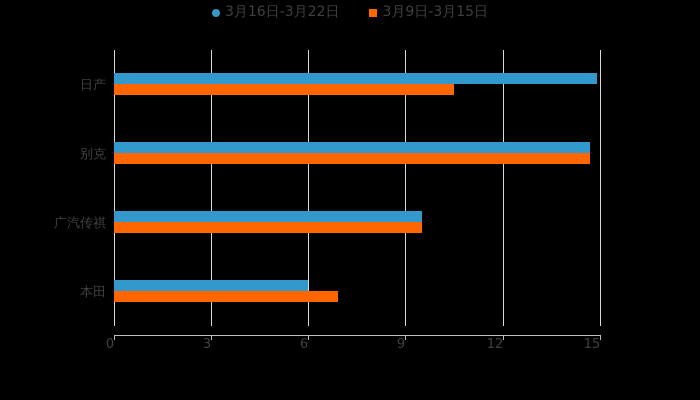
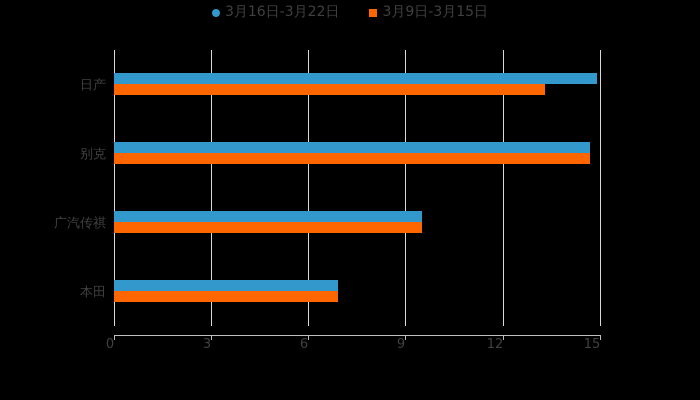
3月9日-3月15日/日产: 10.5 -> 13.3
3月16日-3月22日/本田: 6.0 -> 6.9
